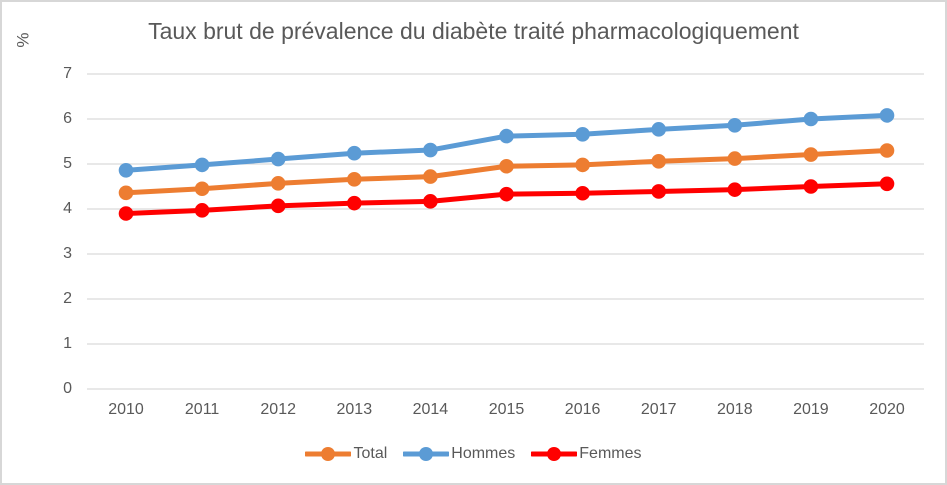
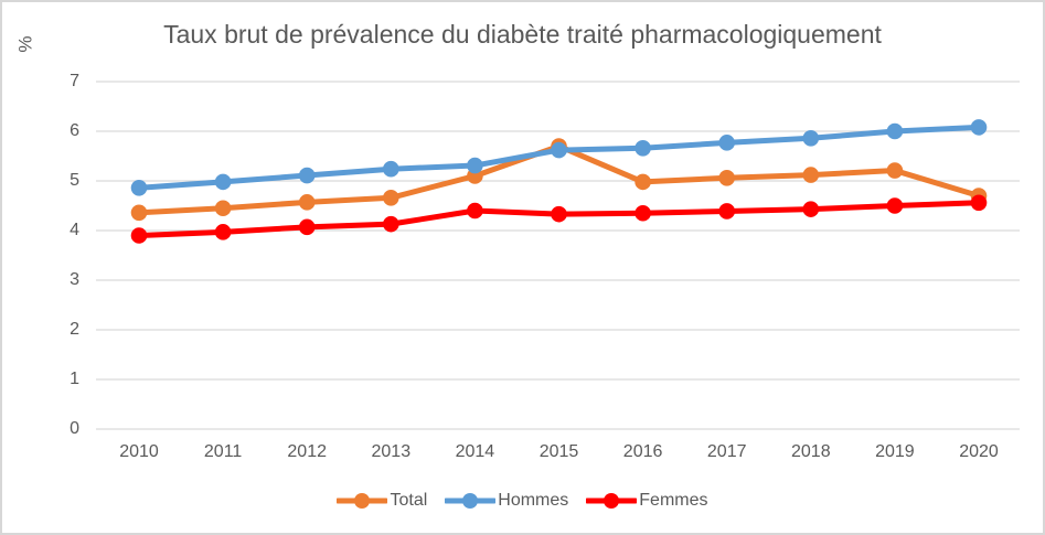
Total/2014: 4.7 -> 5.1
Femmes/2014: 4.2 -> 4.4
Total/2015: 5.0 -> 5.7
Total/2020: 5.3 -> 4.7
